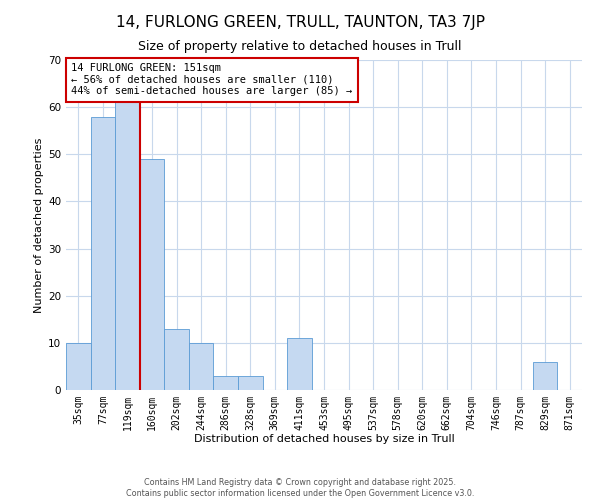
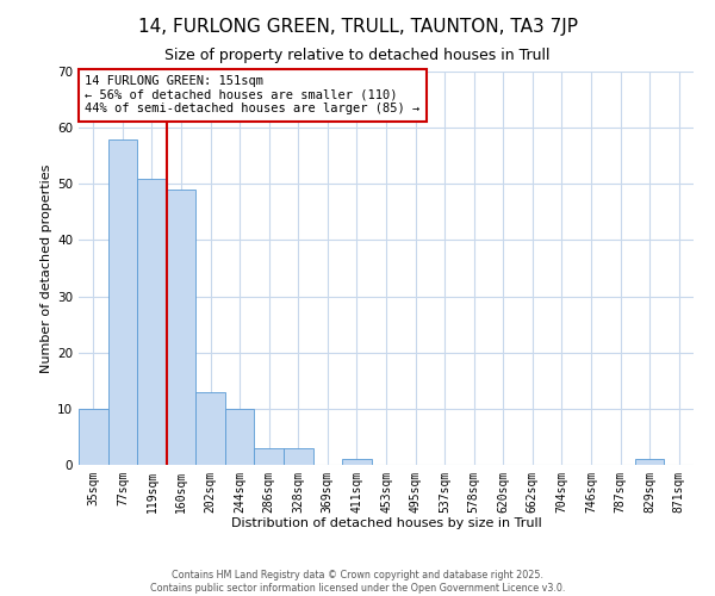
119sqm: 61 -> 51
411sqm: 11 -> 1
829sqm: 6 -> 1
